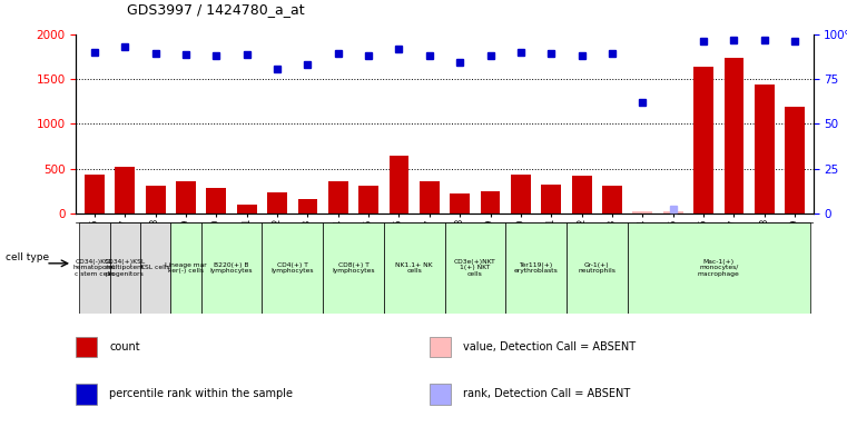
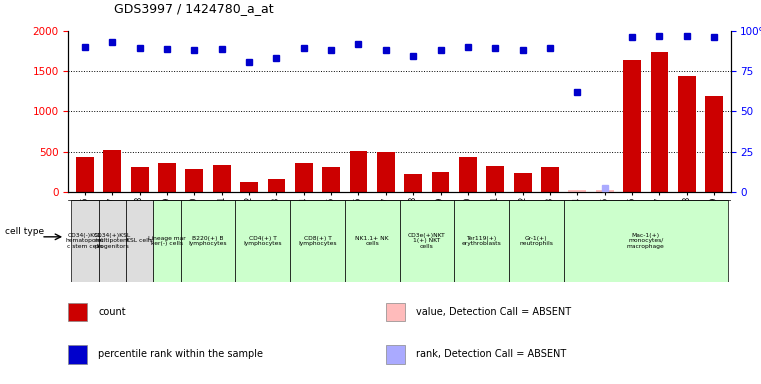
GSM686641: 100 -> 330
GSM686642: 240 -> 120
GSM686646: 640 -> 500
GSM686647: 360 -> 490
GSM686652: 420 -> 240
